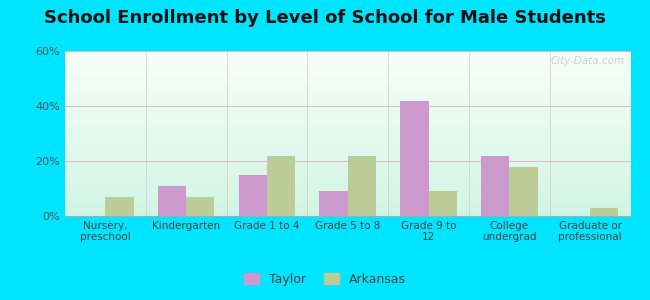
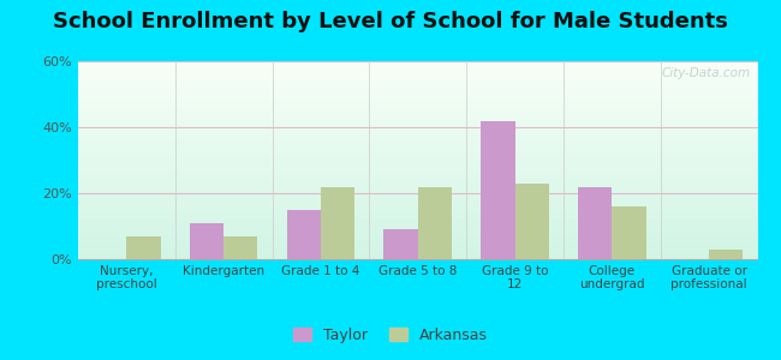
Arkansas/Grade 9 to 12: 9% -> 23%
Arkansas/College undergrad: 18% -> 16%
